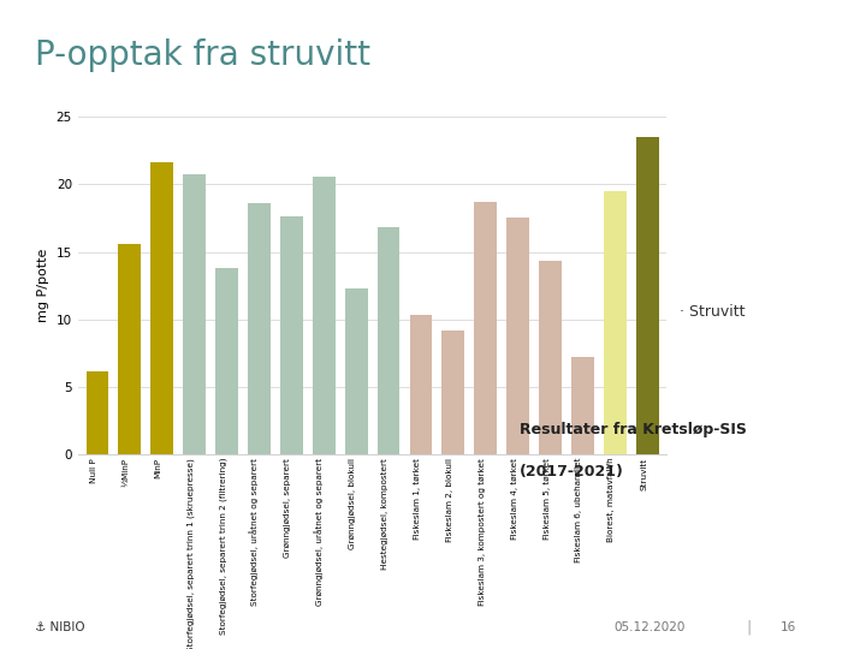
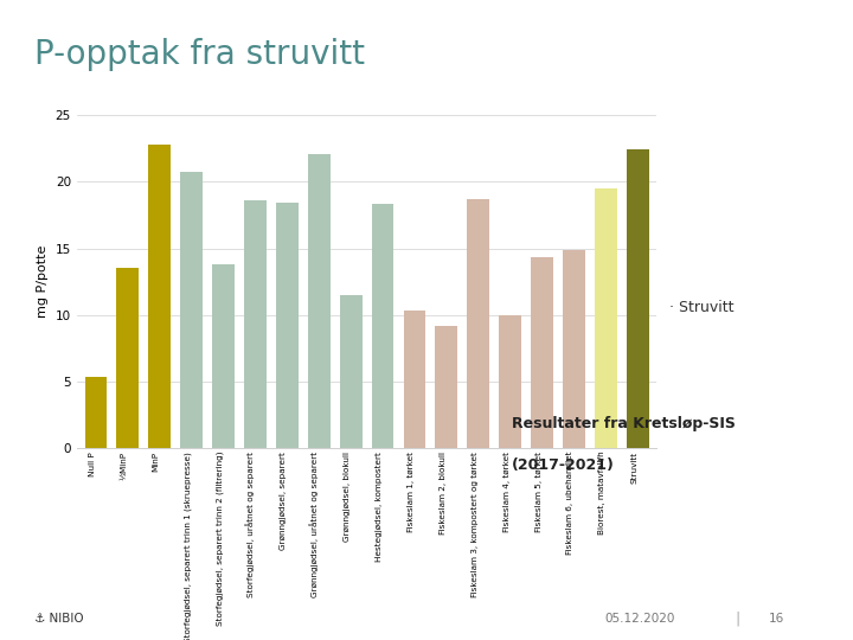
Null P: 6.1 -> 5.3
½MinP: 15.6 -> 13.5
MinP: 21.6 -> 22.8
Grønngjødsel, separert: 17.6 -> 18.4
Grønngjødsel, uråtnet og separert: 20.6 -> 22.1
Grønngjødsel, blokull: 12.3 -> 11.5
Hestegjødsel, kompostert: 16.8 -> 18.3
Fiskeslam 4, tørket: 17.5 -> 10.0
Fiskeslam 6, ubehandlet: 7.2 -> 14.9
Struvitt: 23.5 -> 22.4
